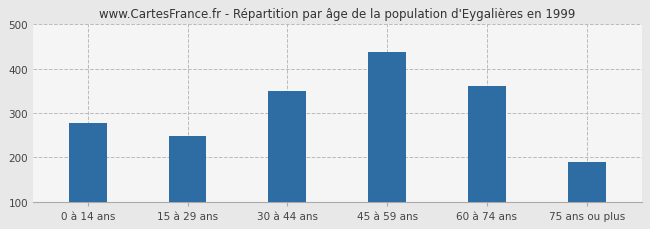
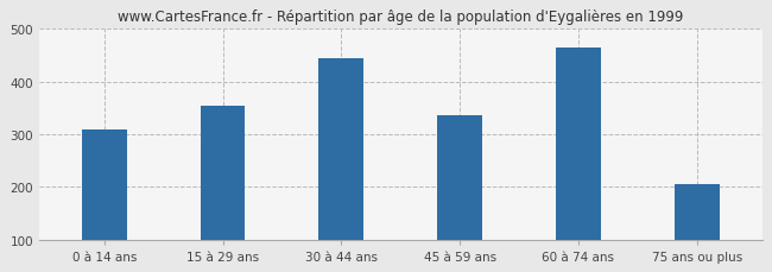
0 à 14 ans: 278 -> 310
15 à 29 ans: 248 -> 355
30 à 44 ans: 350 -> 445
45 à 59 ans: 438 -> 335
60 à 74 ans: 360 -> 465
75 ans ou plus: 190 -> 205
